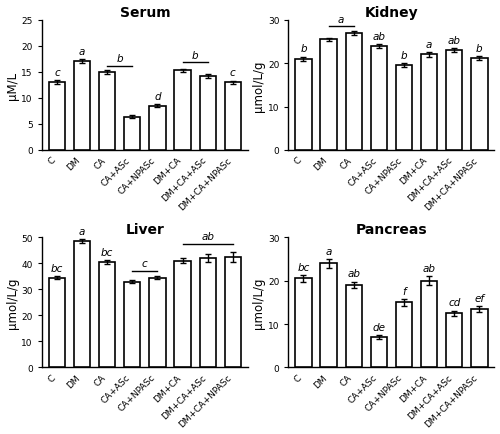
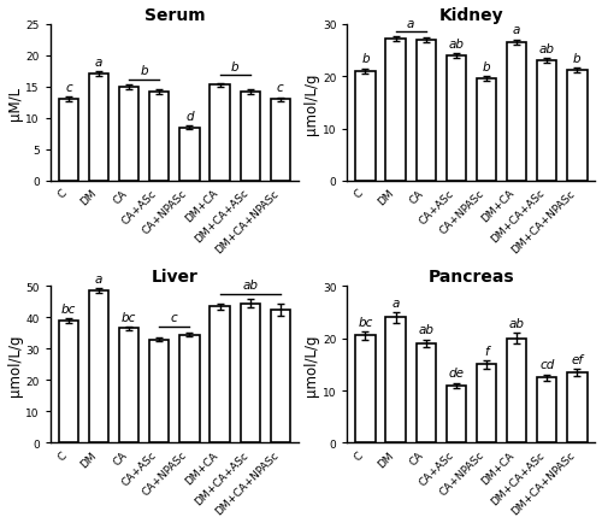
Serum/CA+ASc: 6.4 -> 14.2
Kidney/DM: 25.5 -> 27.2
Kidney/DM+CA: 22.0 -> 26.5
Liver/C: 34.5 -> 39.0
Liver/CA: 40.5 -> 36.5
Liver/DM+CA: 41.0 -> 43.5
Liver/DM+CA+ASc: 42.0 -> 44.5
Pancreas/CA+ASc: 7.0 -> 11.0
